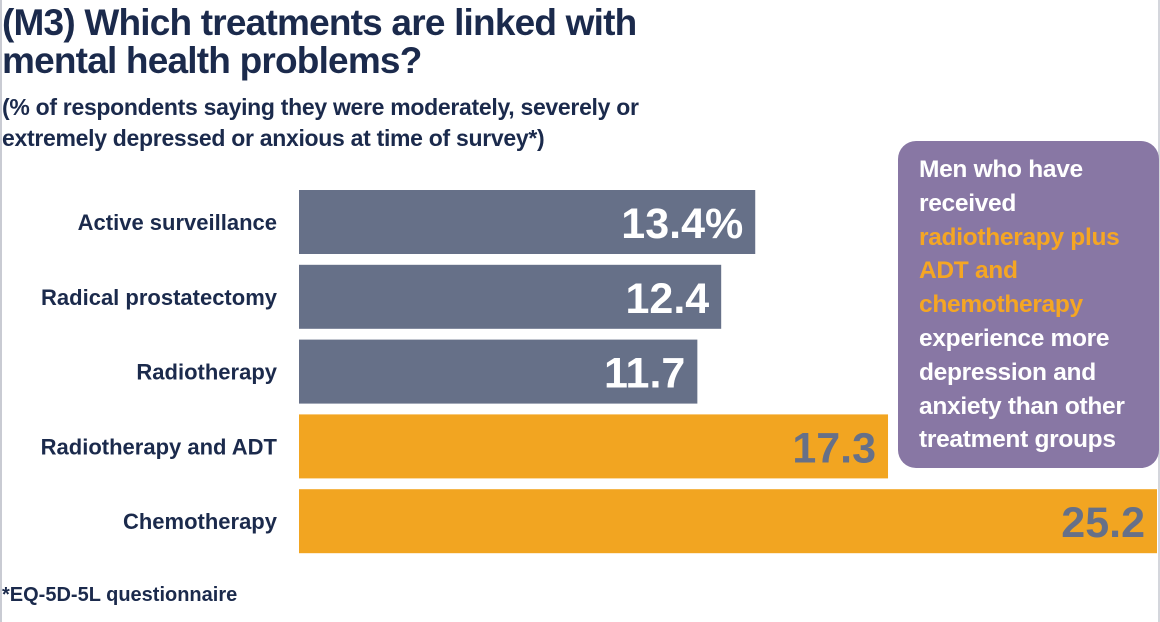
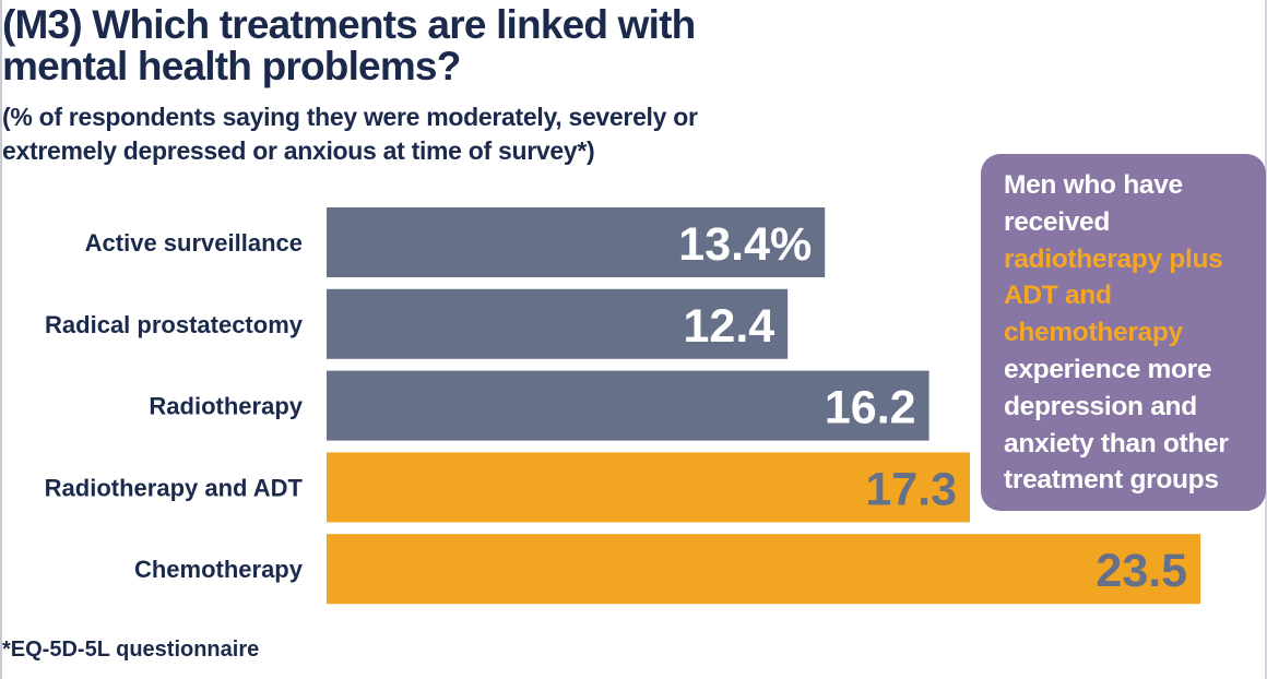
Radiotherapy: 11.7 -> 16.2
Chemotherapy: 25.2 -> 23.5
